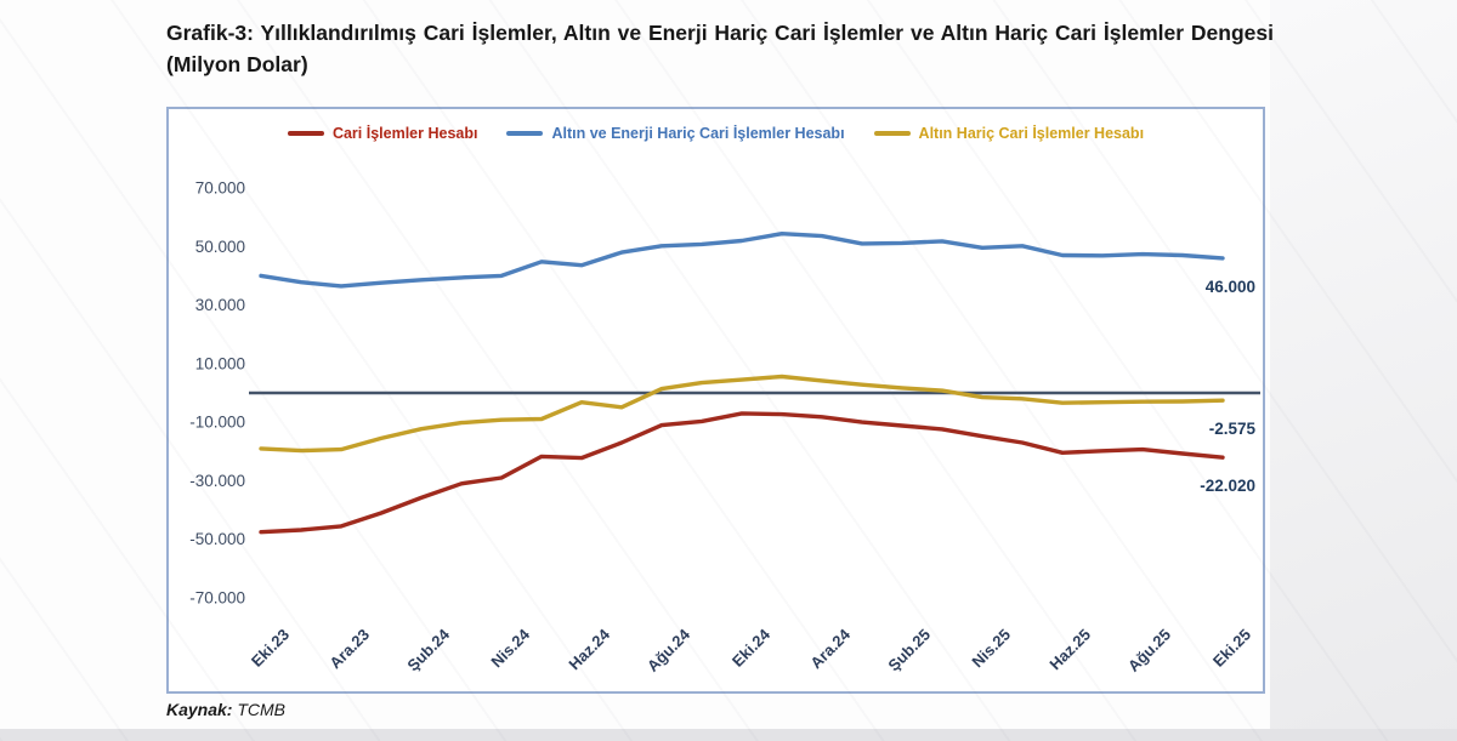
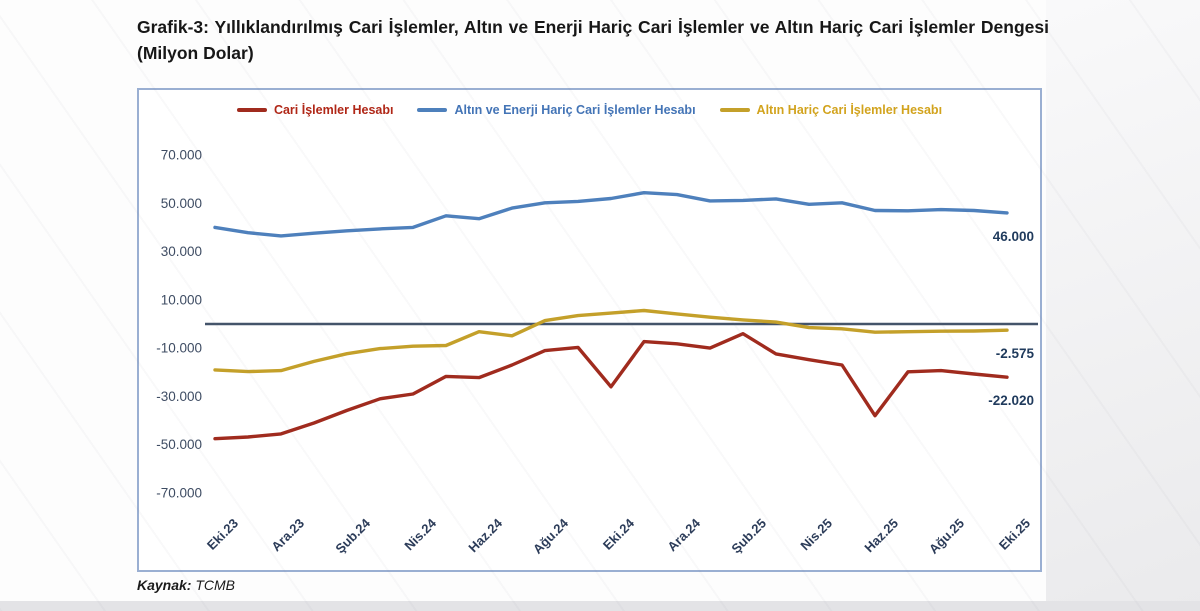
Cari İşlemler Hesabı/Eki.24: -7000 -> -26000
Cari İşlemler Hesabı/Şub.25: -11000 -> -4000
Cari İşlemler Hesabı/Haz.25: -20000 -> -38000
